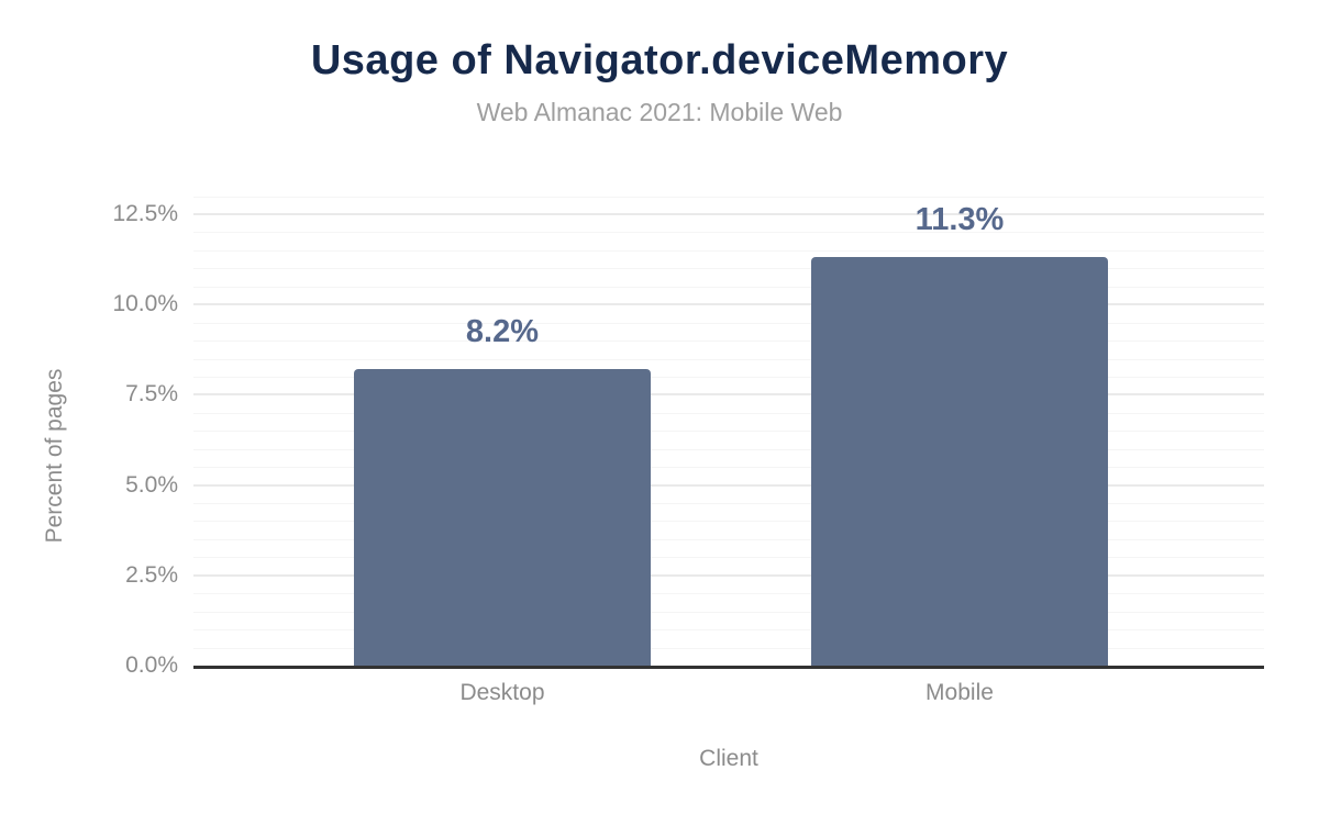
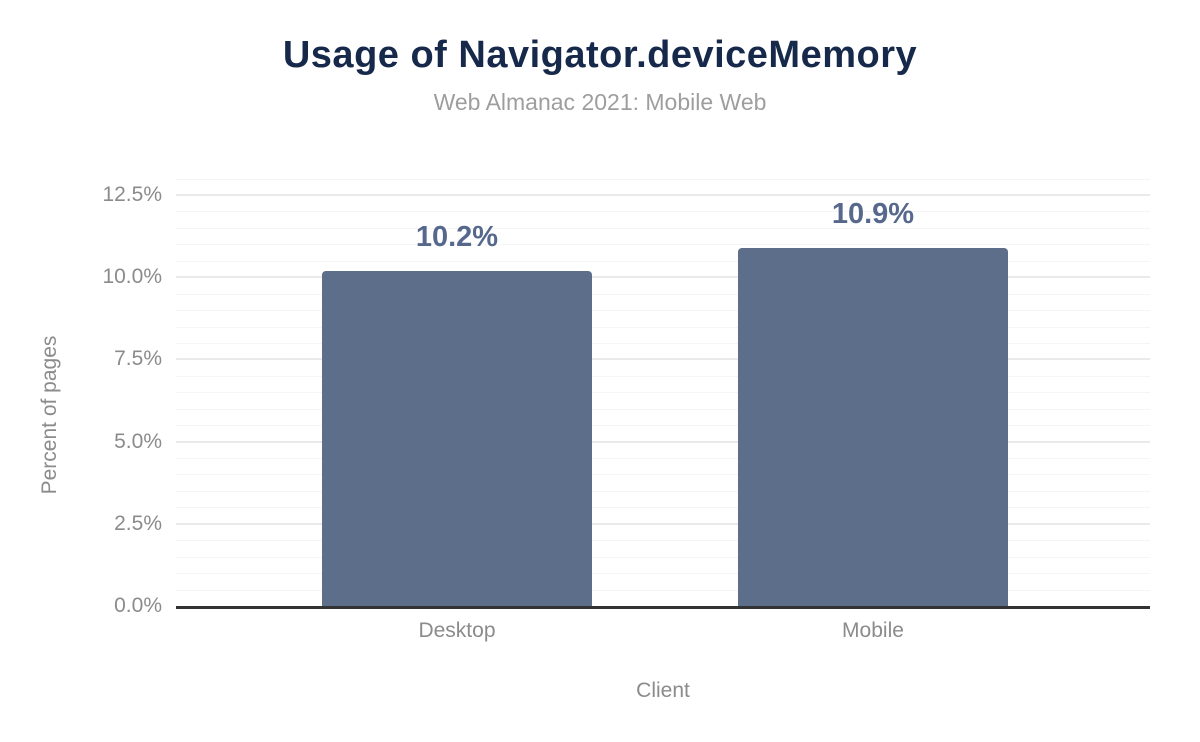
Desktop: 8.2% -> 10.2%
Mobile: 11.3% -> 10.9%
